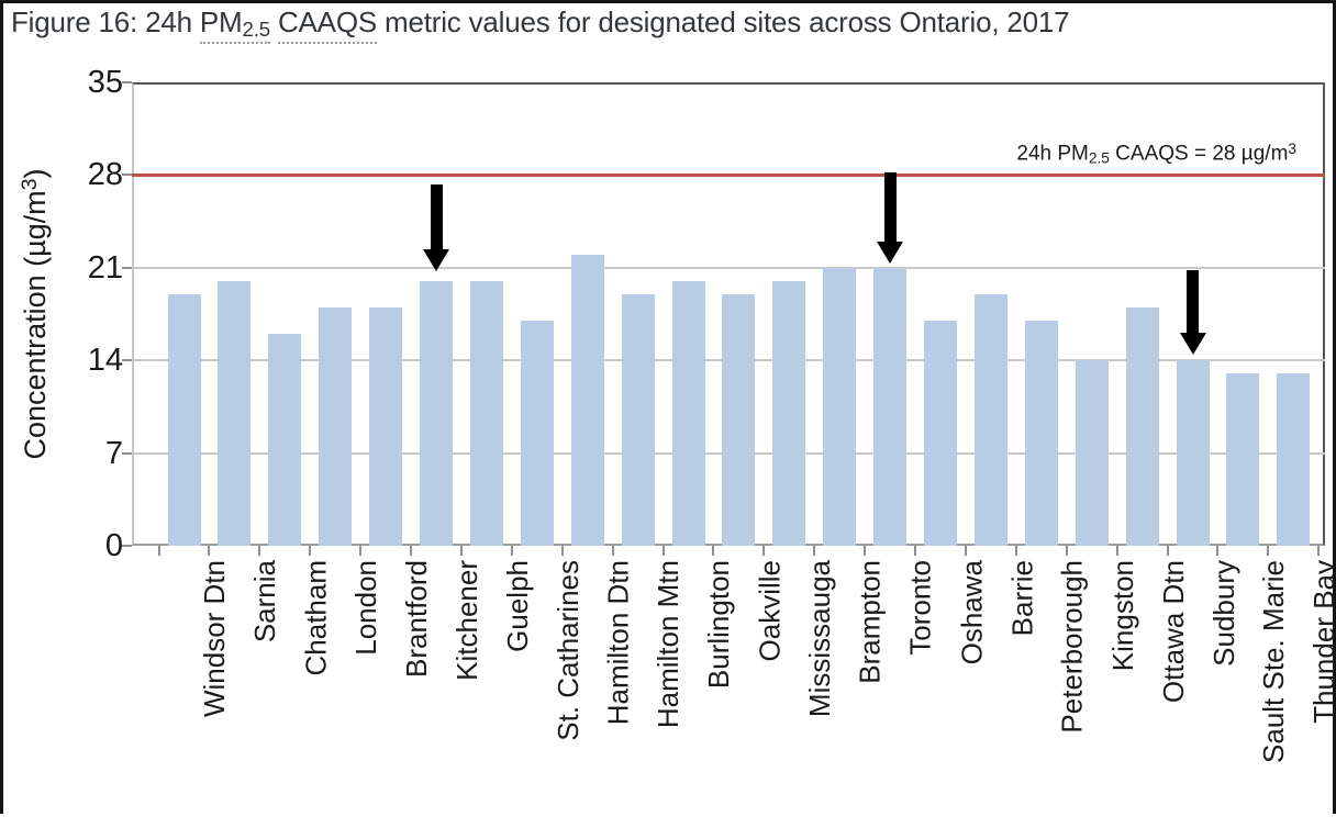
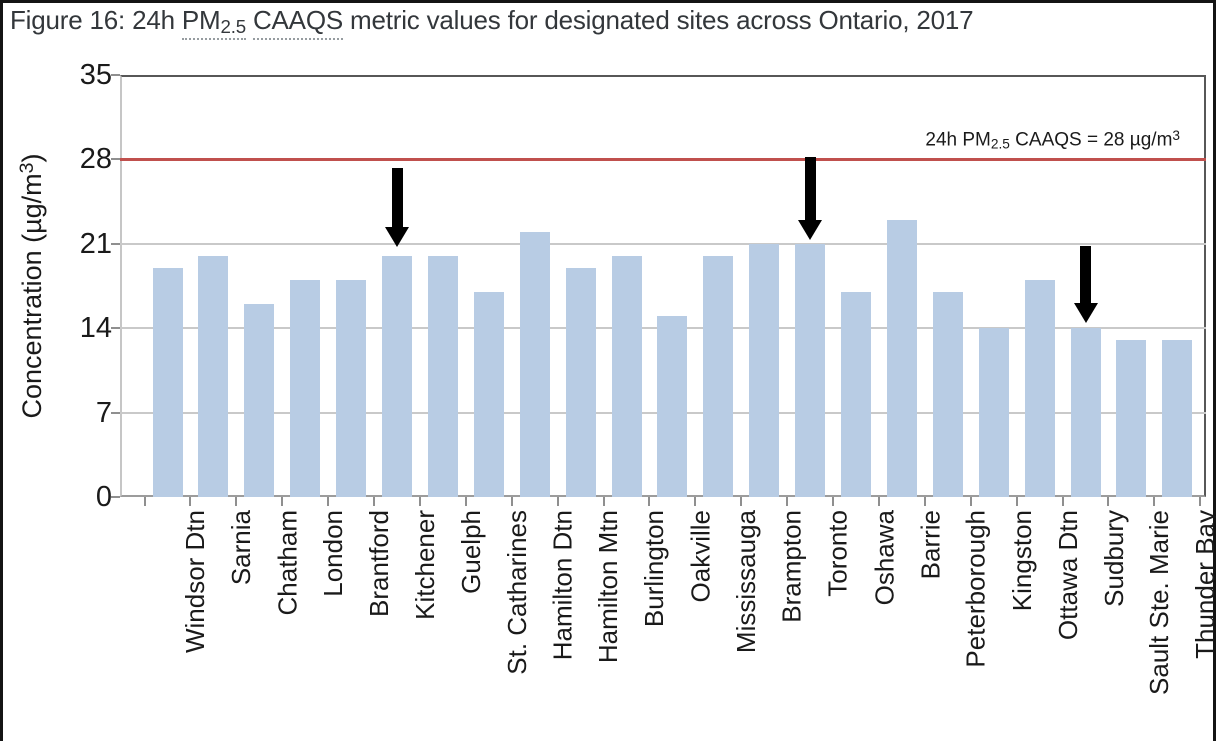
Oakville: 19 -> 15
Barrie: 19 -> 23
